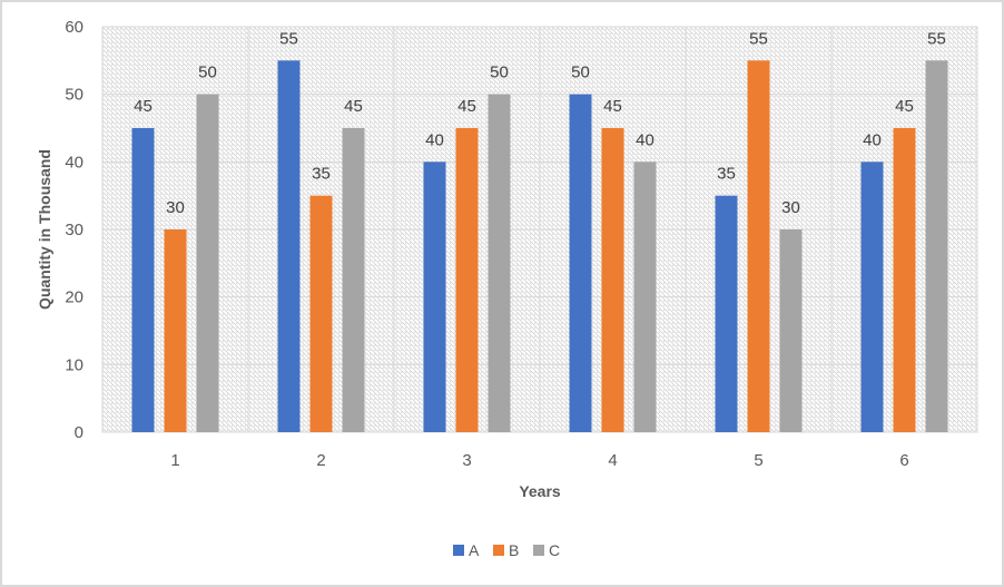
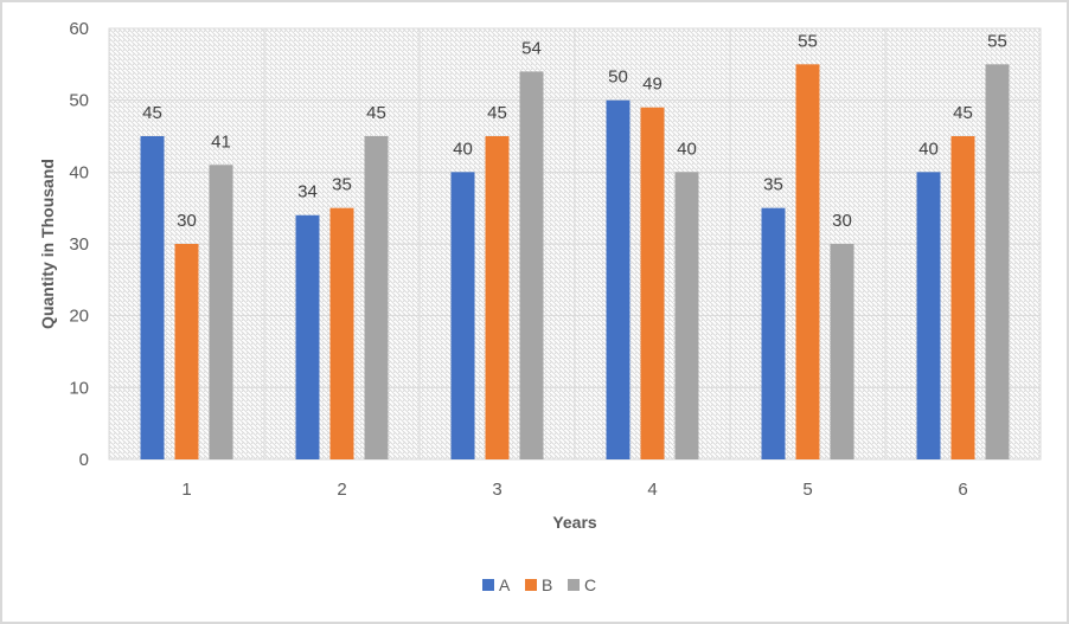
C/1: 50 -> 41
A/2: 55 -> 34
C/3: 50 -> 54
B/4: 45 -> 49
